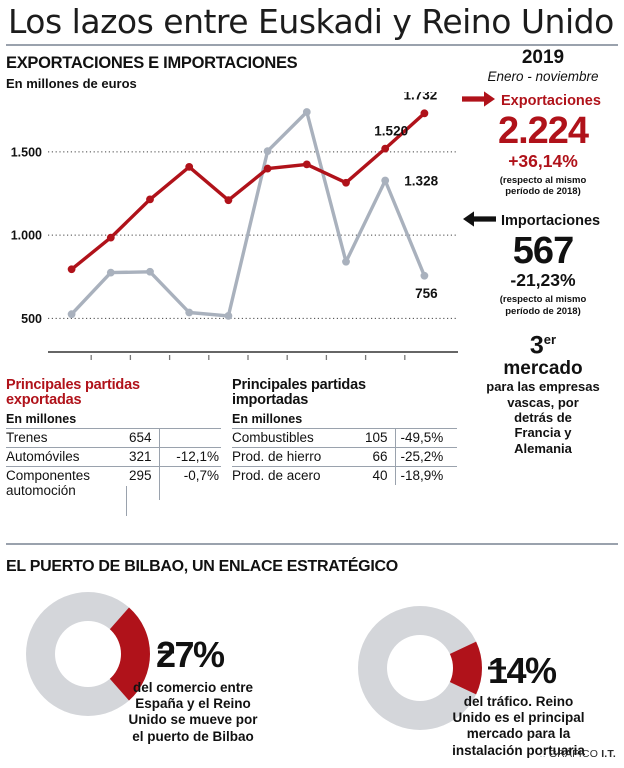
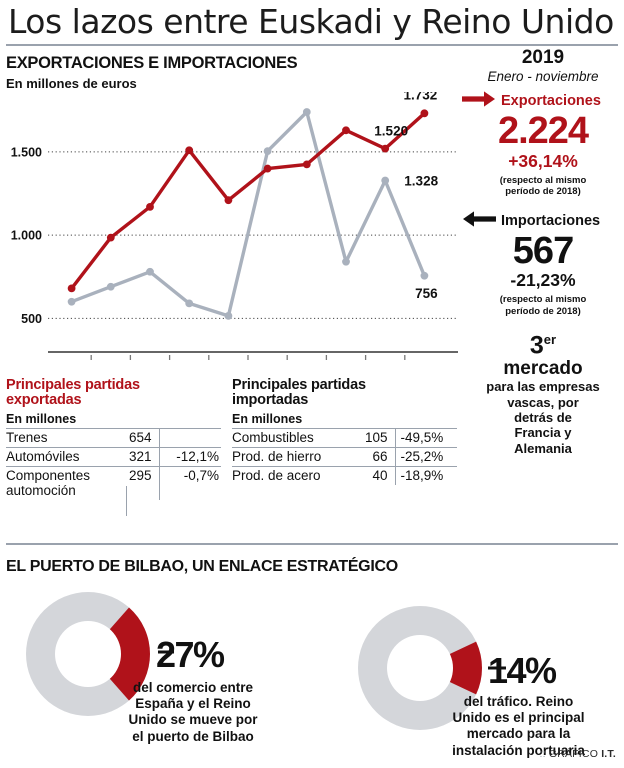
Exportaciones/2009: 800 -> 680
Importaciones/2009: 520 -> 600
Importaciones/2010: 780 -> 690
Exportaciones/2011: 1220 -> 1170
Exportaciones/2012: 1410 -> 1510
Importaciones/2012: 540 -> 590
Exportaciones/2016: 1320 -> 1630
